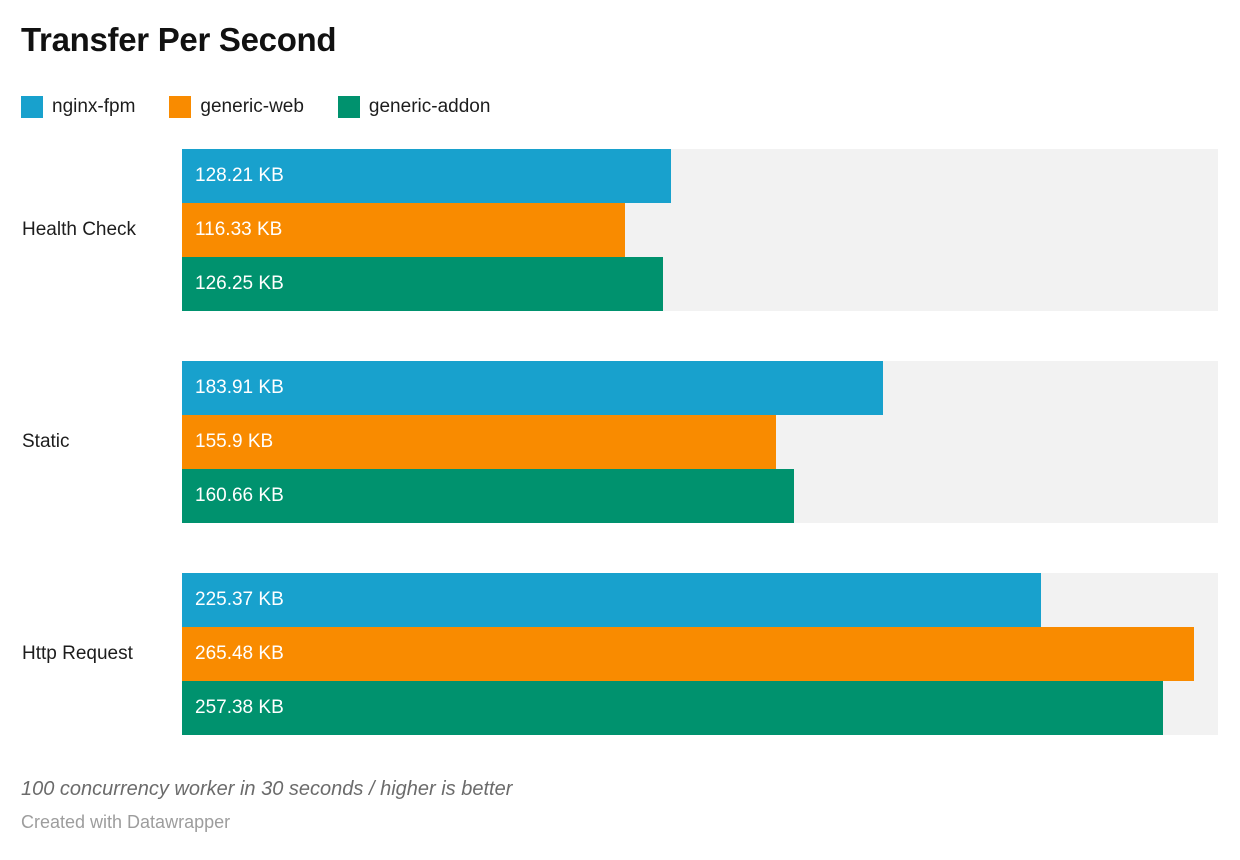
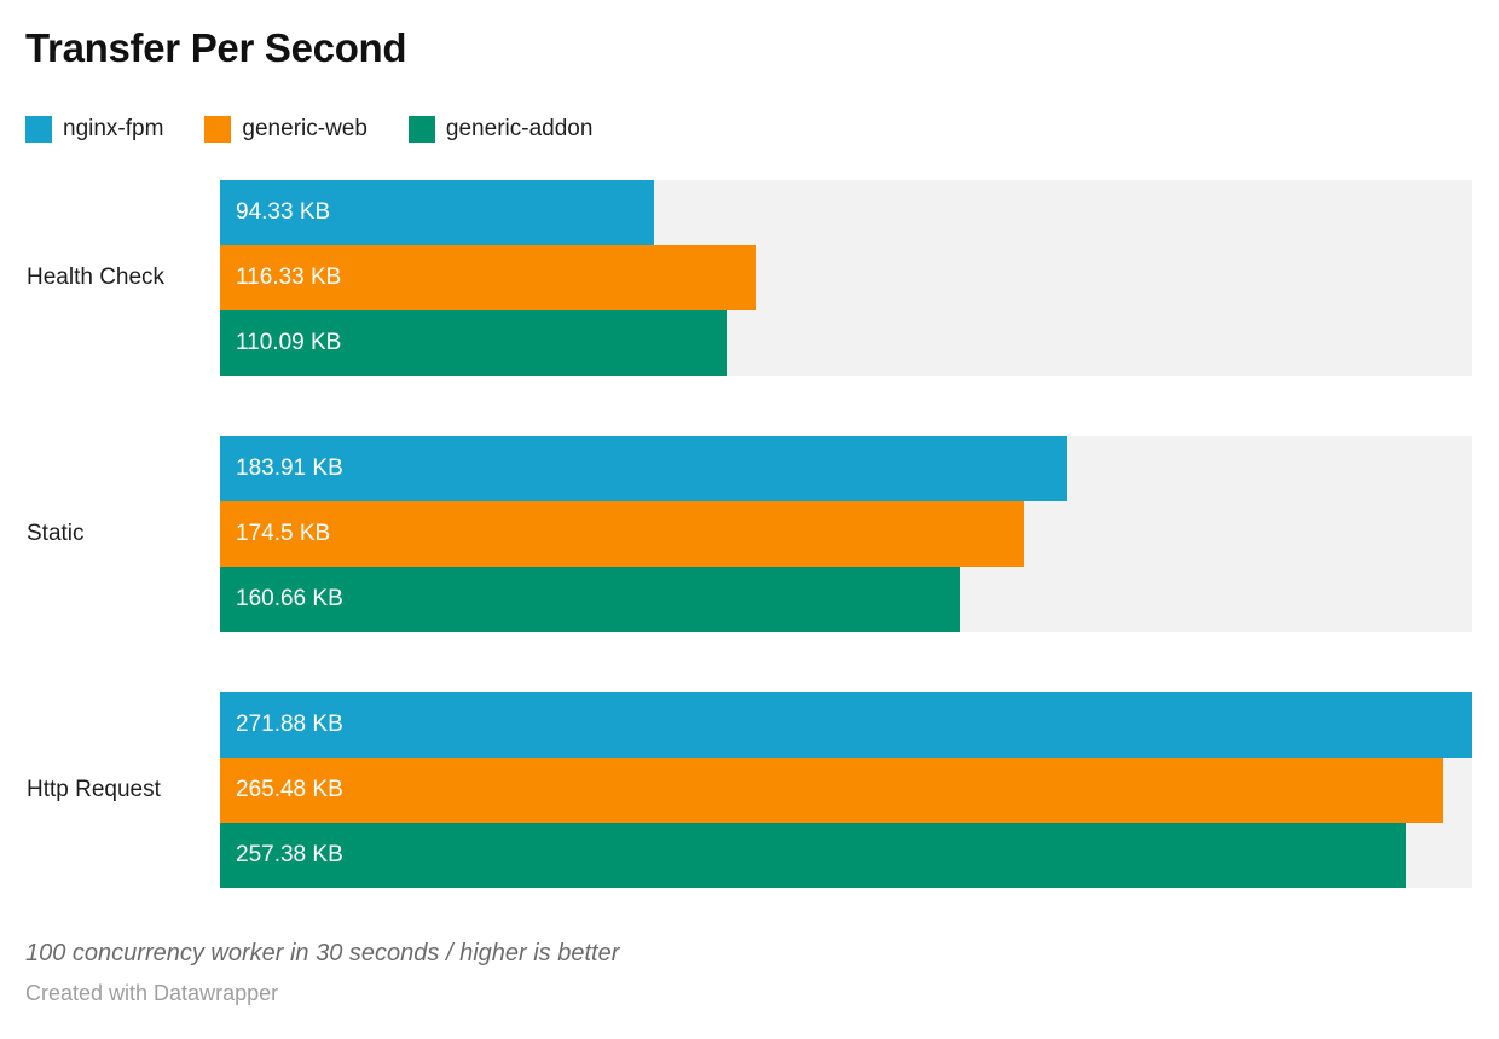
nginx-fpm/Health Check: 128.21 -> 94.33
generic-addon/Health Check: 126.25 -> 110.09
generic-web/Static: 155.9 -> 174.5
nginx-fpm/Http Request: 225.37 -> 271.88
